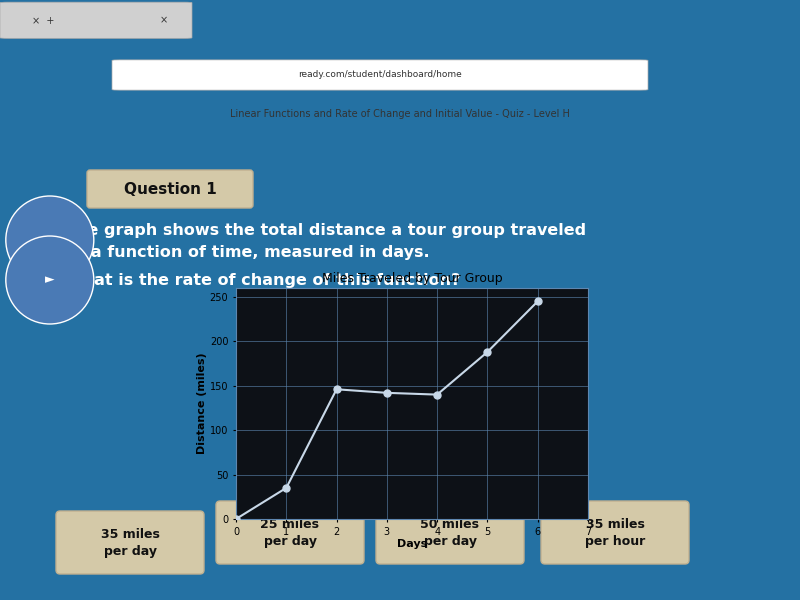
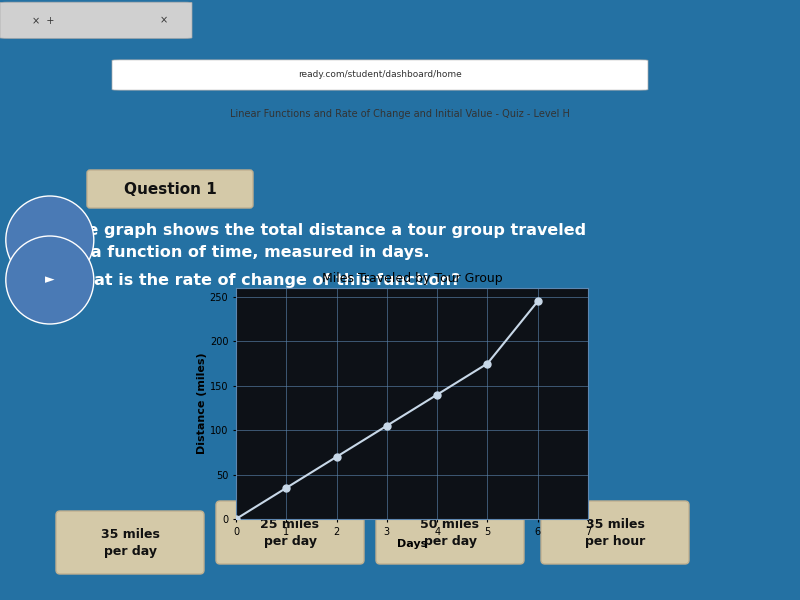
2: 146 -> 70
3: 142 -> 105
5: 188 -> 175
